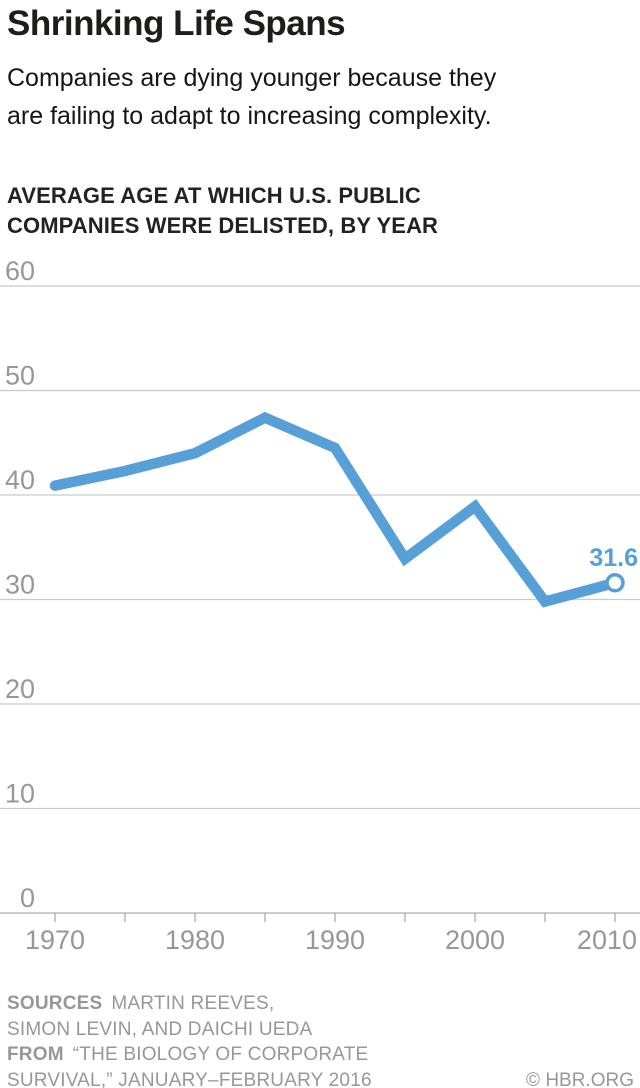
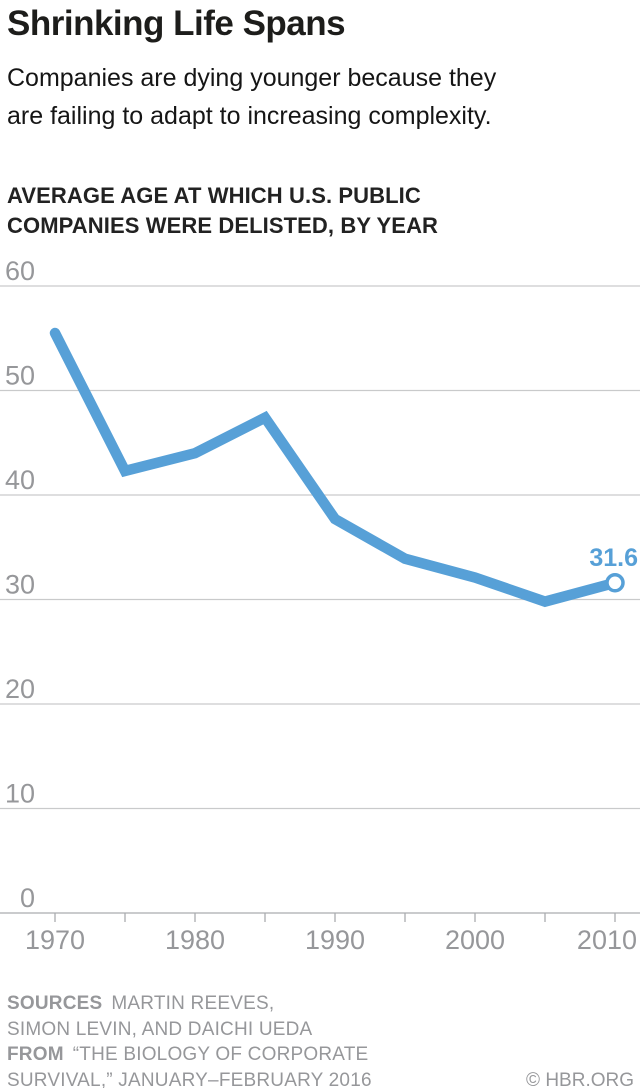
1970: 40.9 -> 55.5
1990: 44.5 -> 37.7
2000: 38.9 -> 32.1
